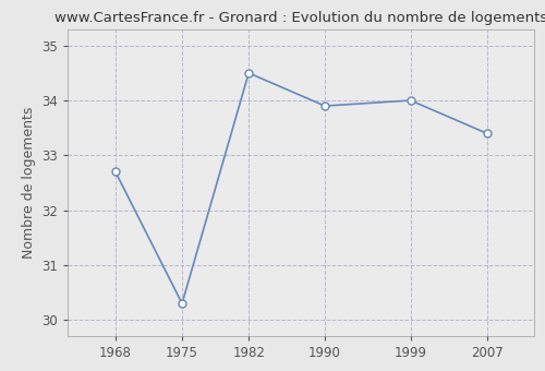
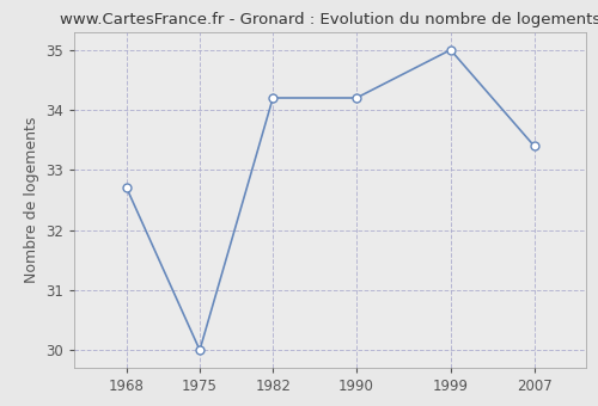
1975: 30.3 -> 30.0
1982: 34.5 -> 34.2
1990: 33.9 -> 34.2
1999: 34.0 -> 35.0
